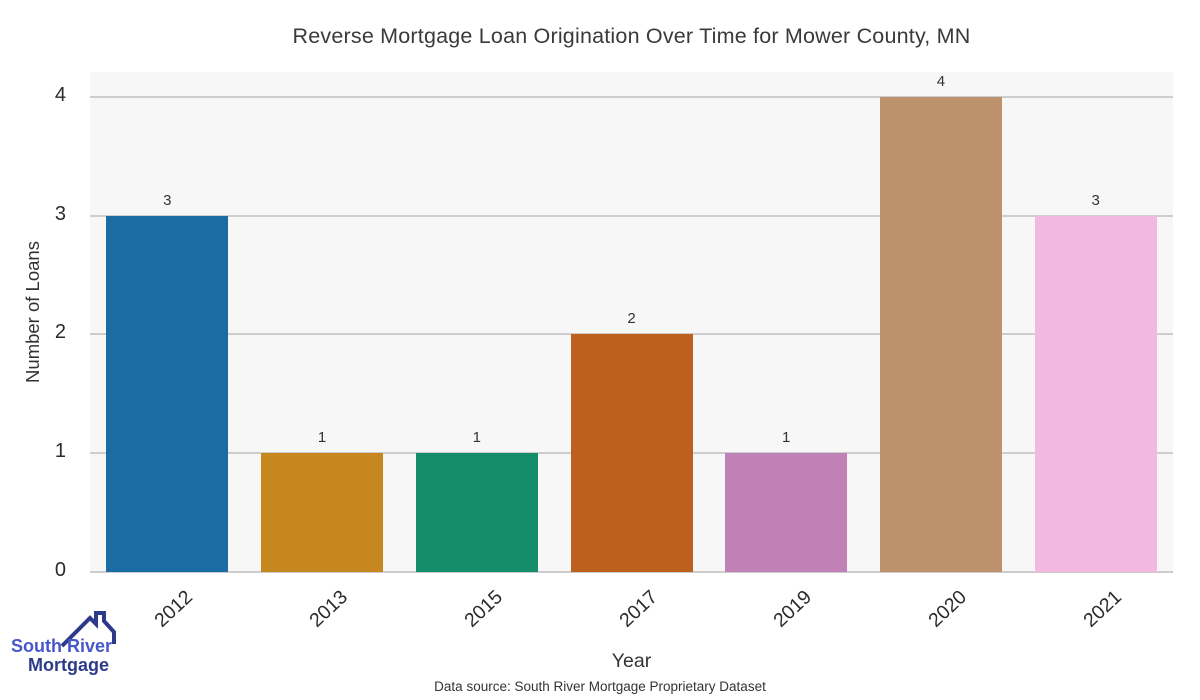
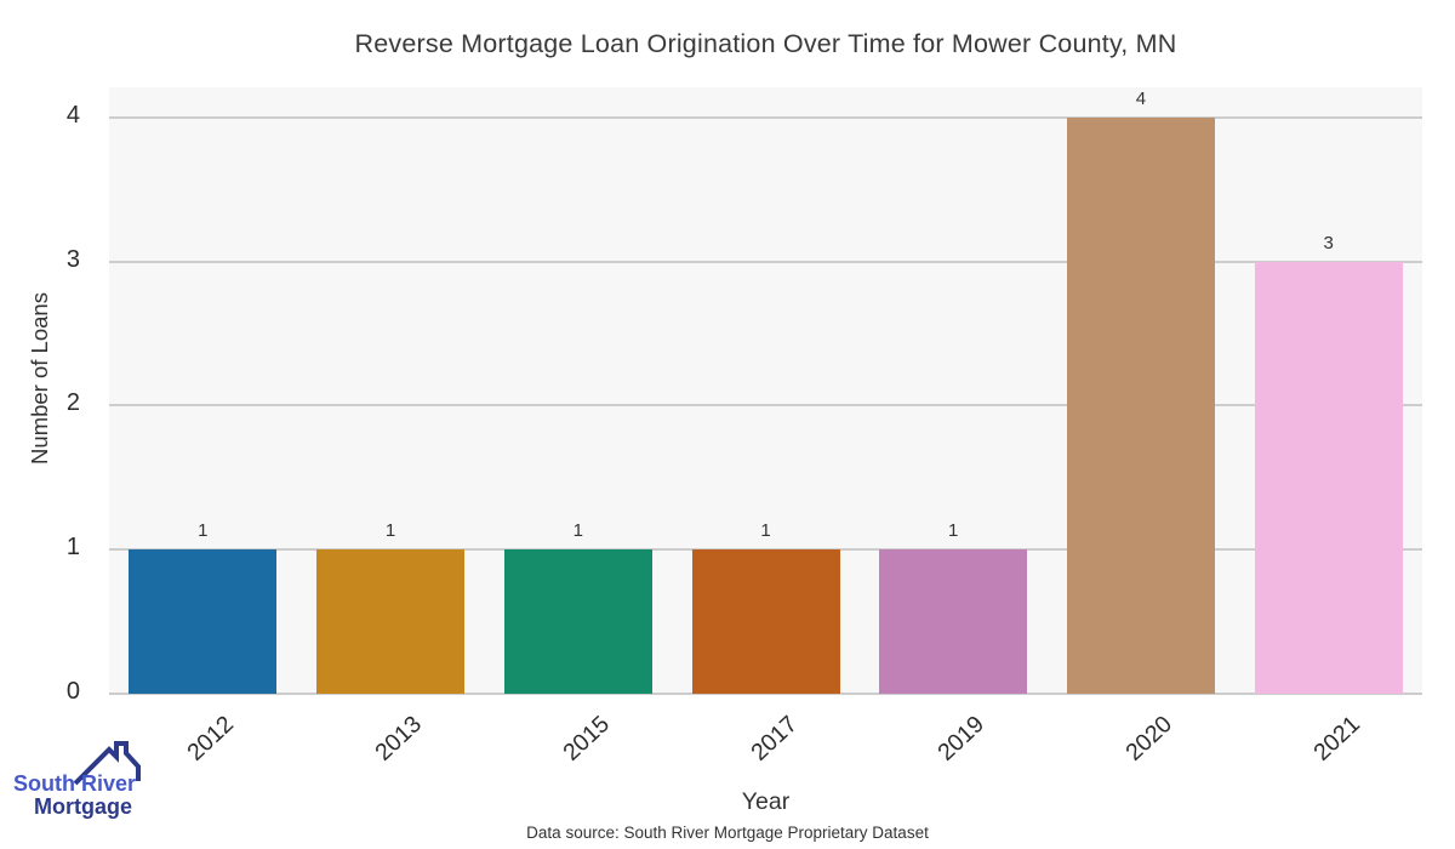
2012: 3 -> 1
2017: 2 -> 1
